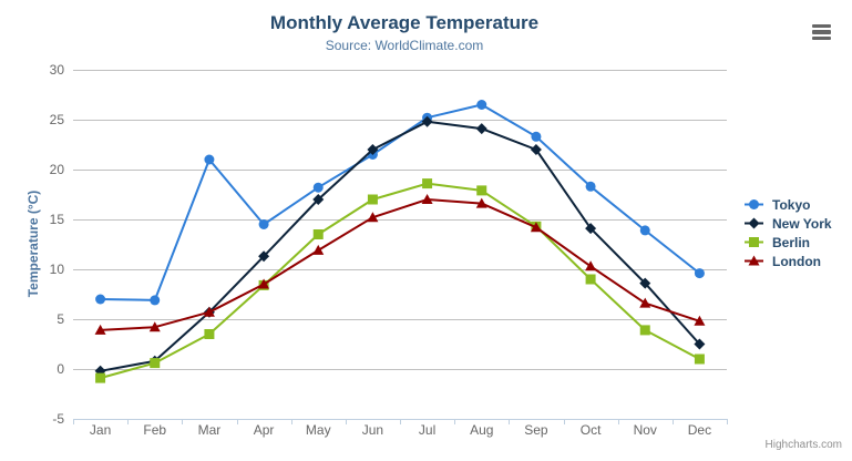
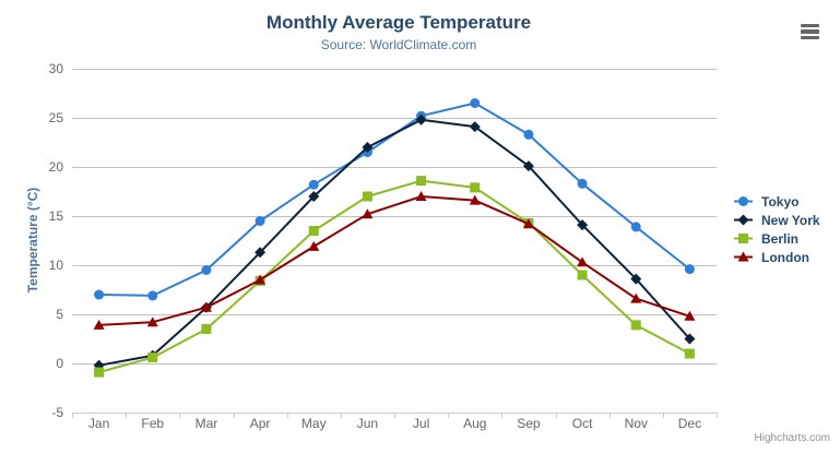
Tokyo/Mar: 21 -> 10
New York/Sep: 22 -> 20
